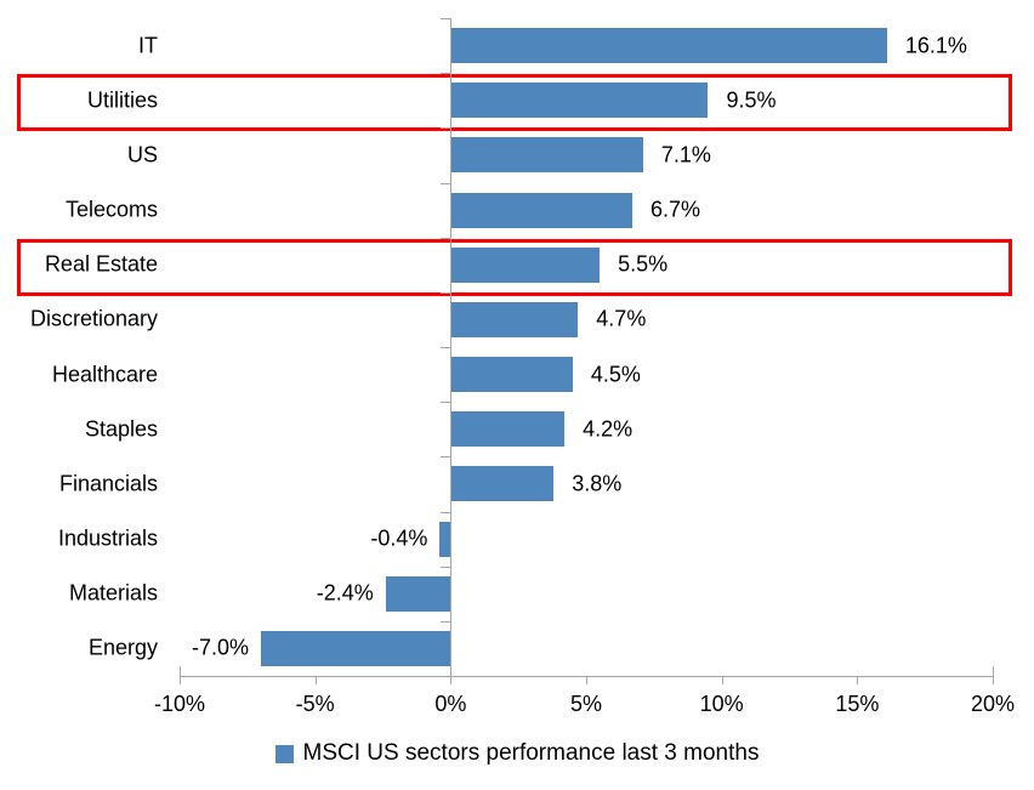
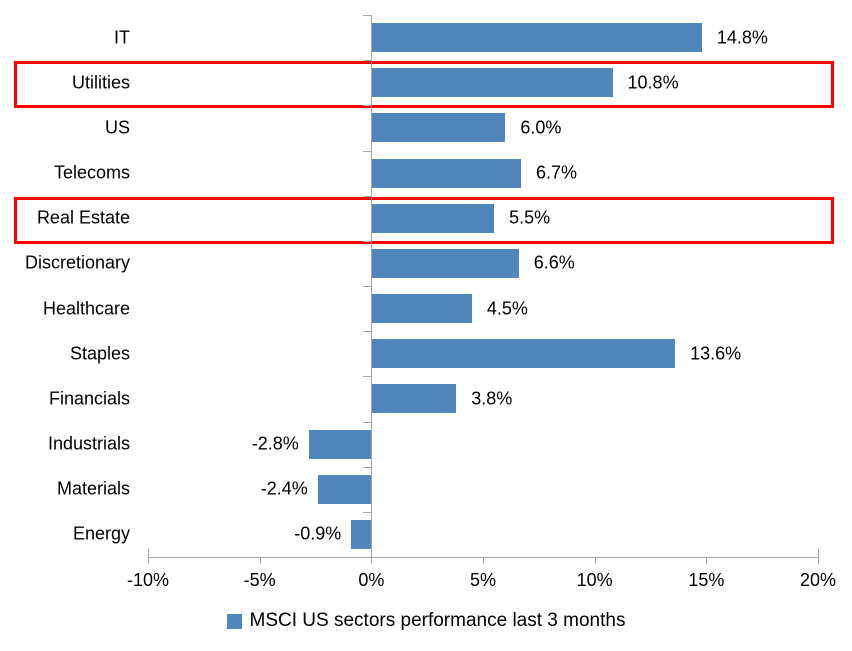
IT: 16.1% -> 14.8%
Utilities: 9.5% -> 10.8%
US: 7.1% -> 6.0%
Discretionary: 4.7% -> 6.6%
Staples: 4.2% -> 13.6%
Industrials: -0.4% -> -2.8%
Energy: -7.0% -> -0.9%
